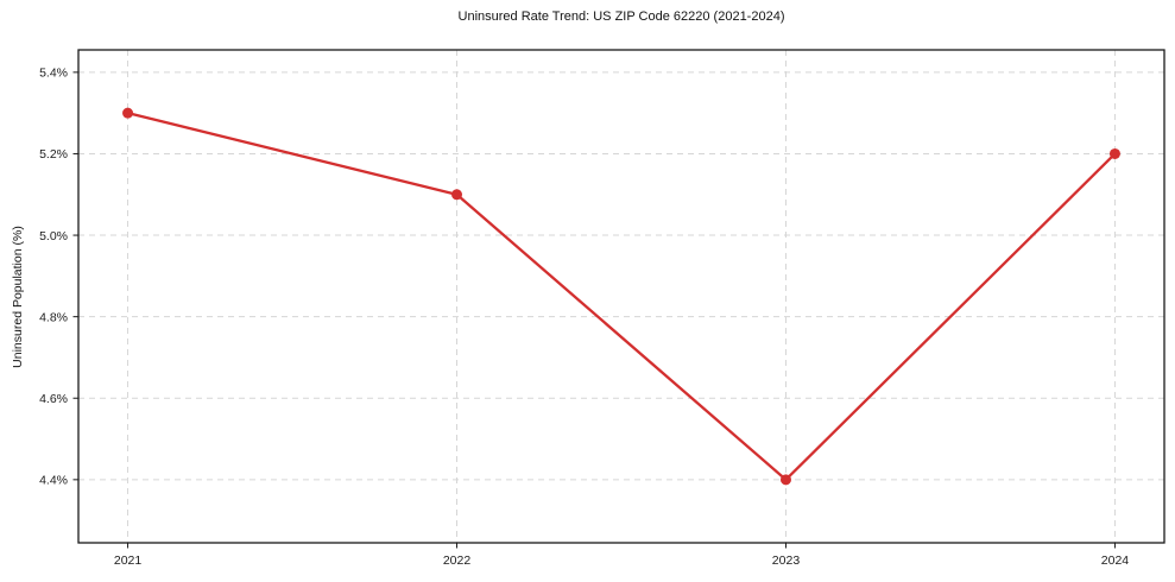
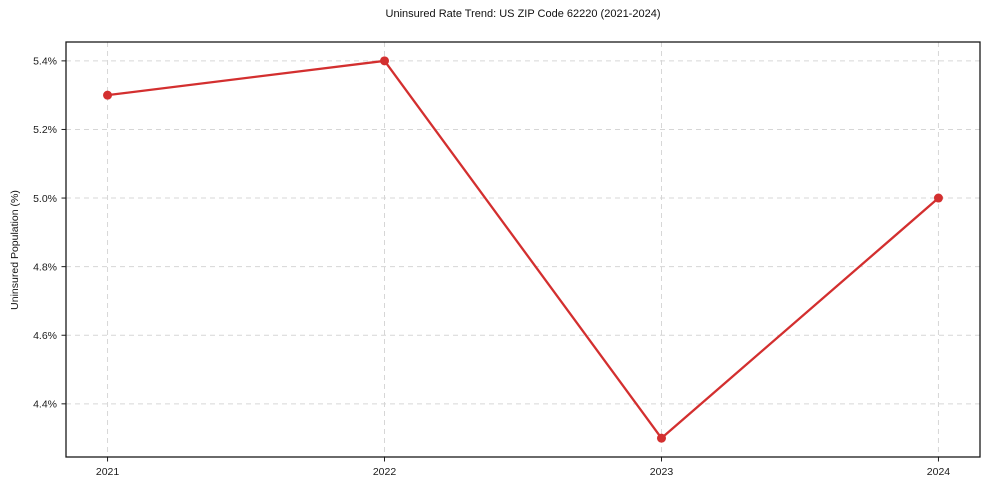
2022: 5.1% -> 5.4%
2023: 4.4% -> 4.3%
2024: 5.2% -> 5.0%
